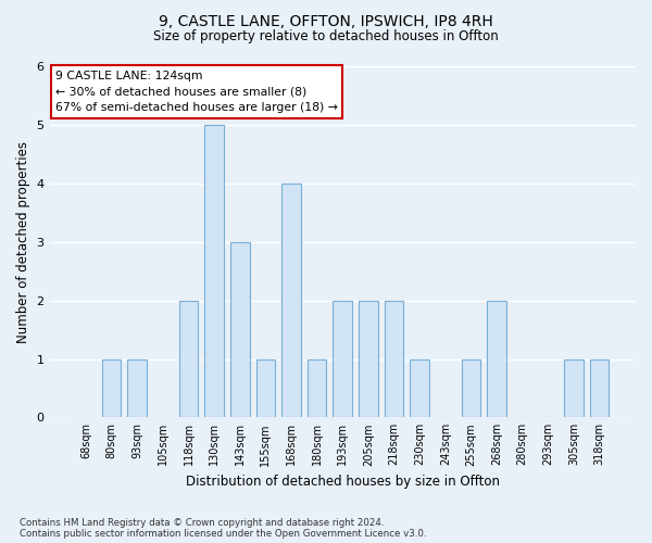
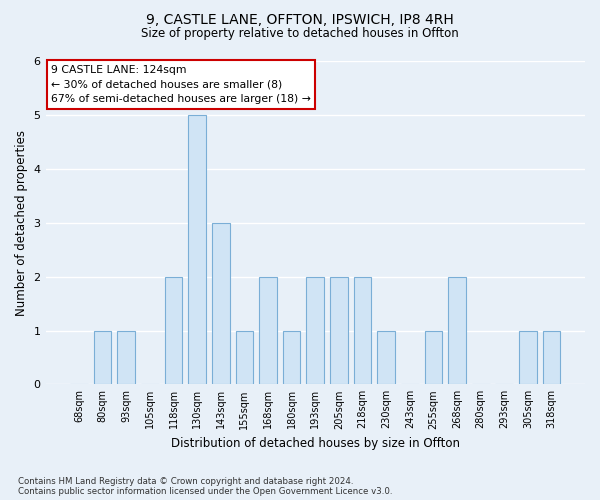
168sqm: 4 -> 2
